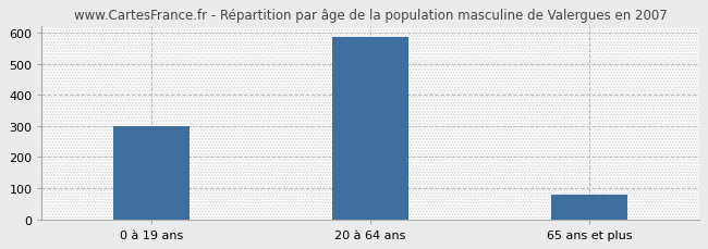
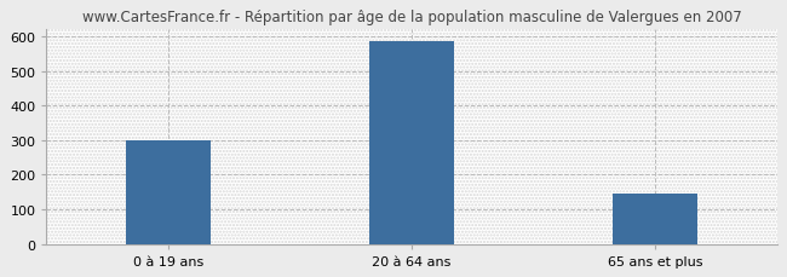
65 ans et plus: 80 -> 145
